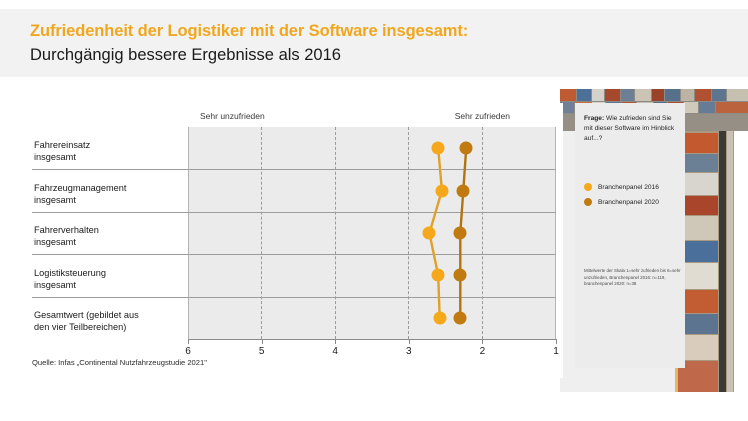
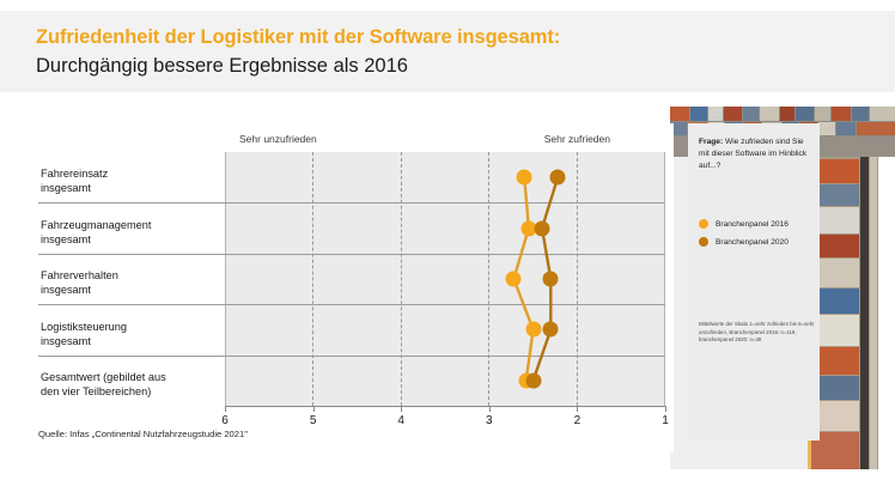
Branchenpanel 2020/Fahrzeugmanagement insgesamt: 2.3 -> 2.4
Branchenpanel 2016/Logistiksteuerung insgesamt: 2.6 -> 2.5
Branchenpanel 2020/Gesamtwert (gebildet aus den vier Teilbereichen): 2.3 -> 2.5
